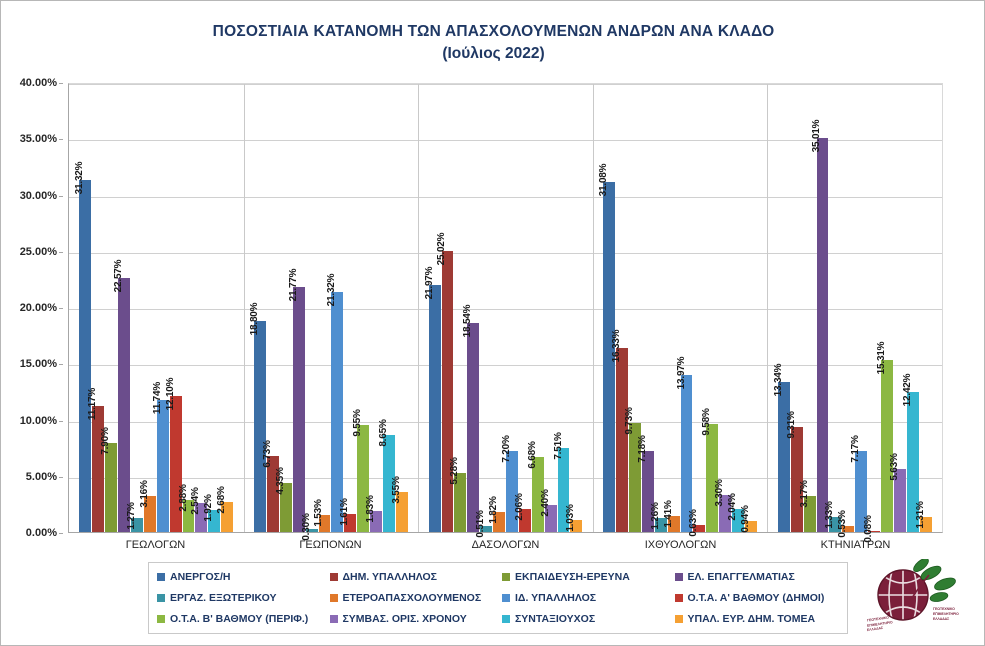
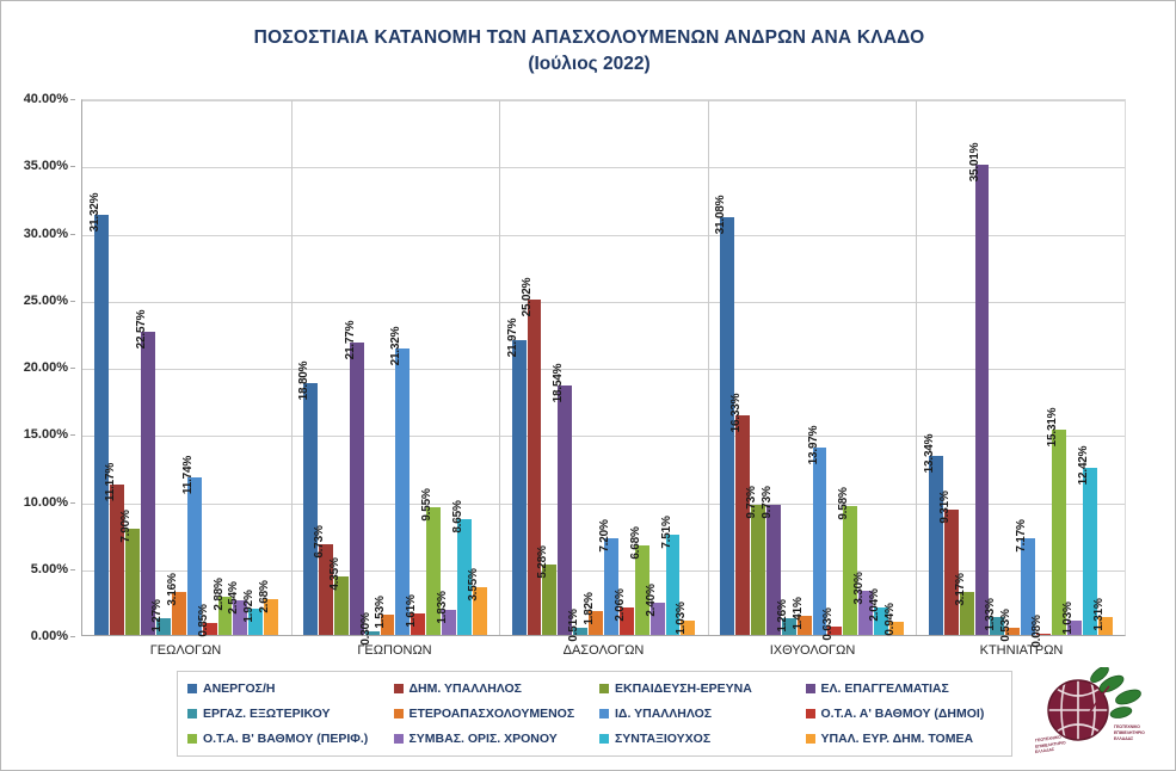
Ο.Τ.Α. Α' ΒΑΘΜΟΥ (ΔΗΜΟΙ)/ΓΕΩΛΟΓΩΝ: 12.10% -> 0.85%
ΕΛ. ΕΠΑΓΓΕΛΜΑΤΙΑΣ/ΙΧΘΥΟΛΟΓΩΝ: 7.18% -> 9.73%
ΣΥΜΒΑΣ. ΟΡΙΣ. ΧΡΟΝΟΥ/ΚΤΗΝΙΑΤΡΩΝ: 5.63% -> 1.03%
